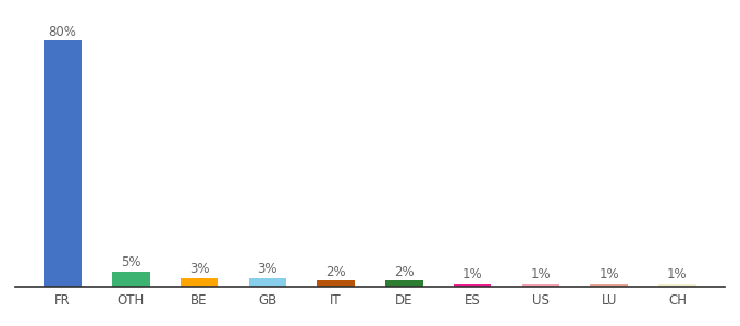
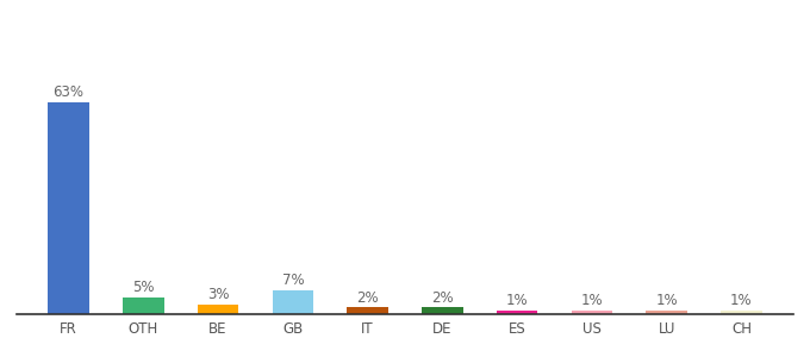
FR: 80% -> 63%
GB: 3% -> 7%
